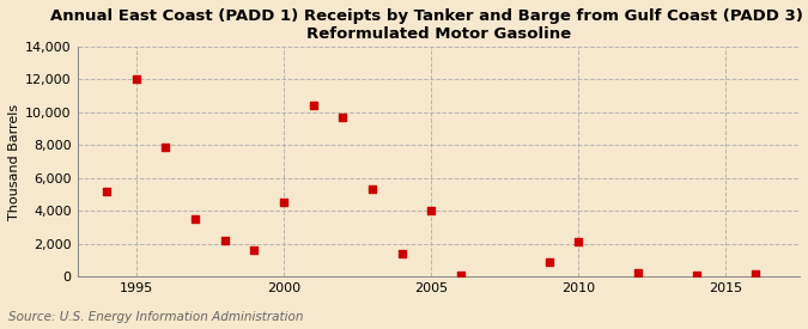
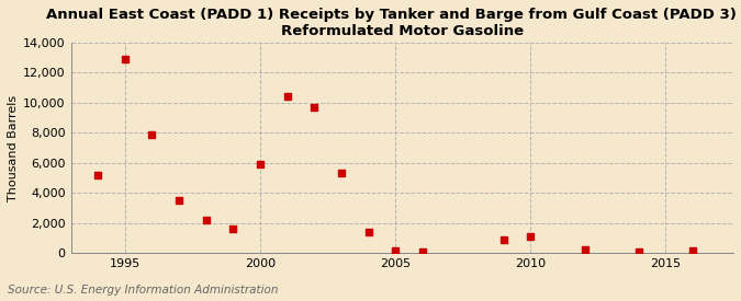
1995: 12,000 -> 12,900
2000: 4,500 -> 5,900
2005: 4,000 -> 200
2010: 2,100 -> 1,100
